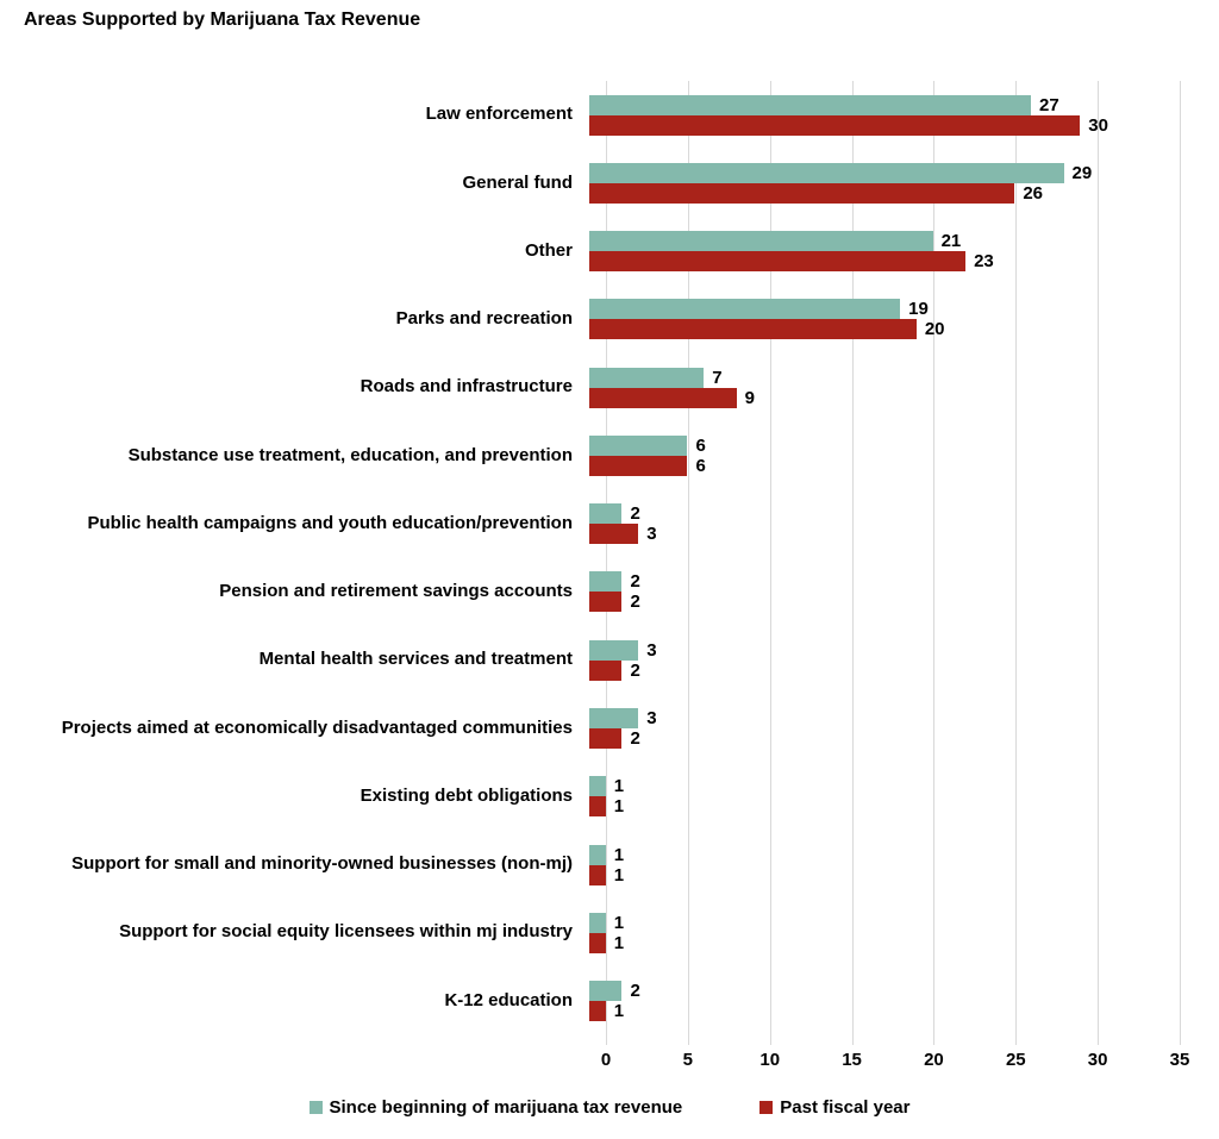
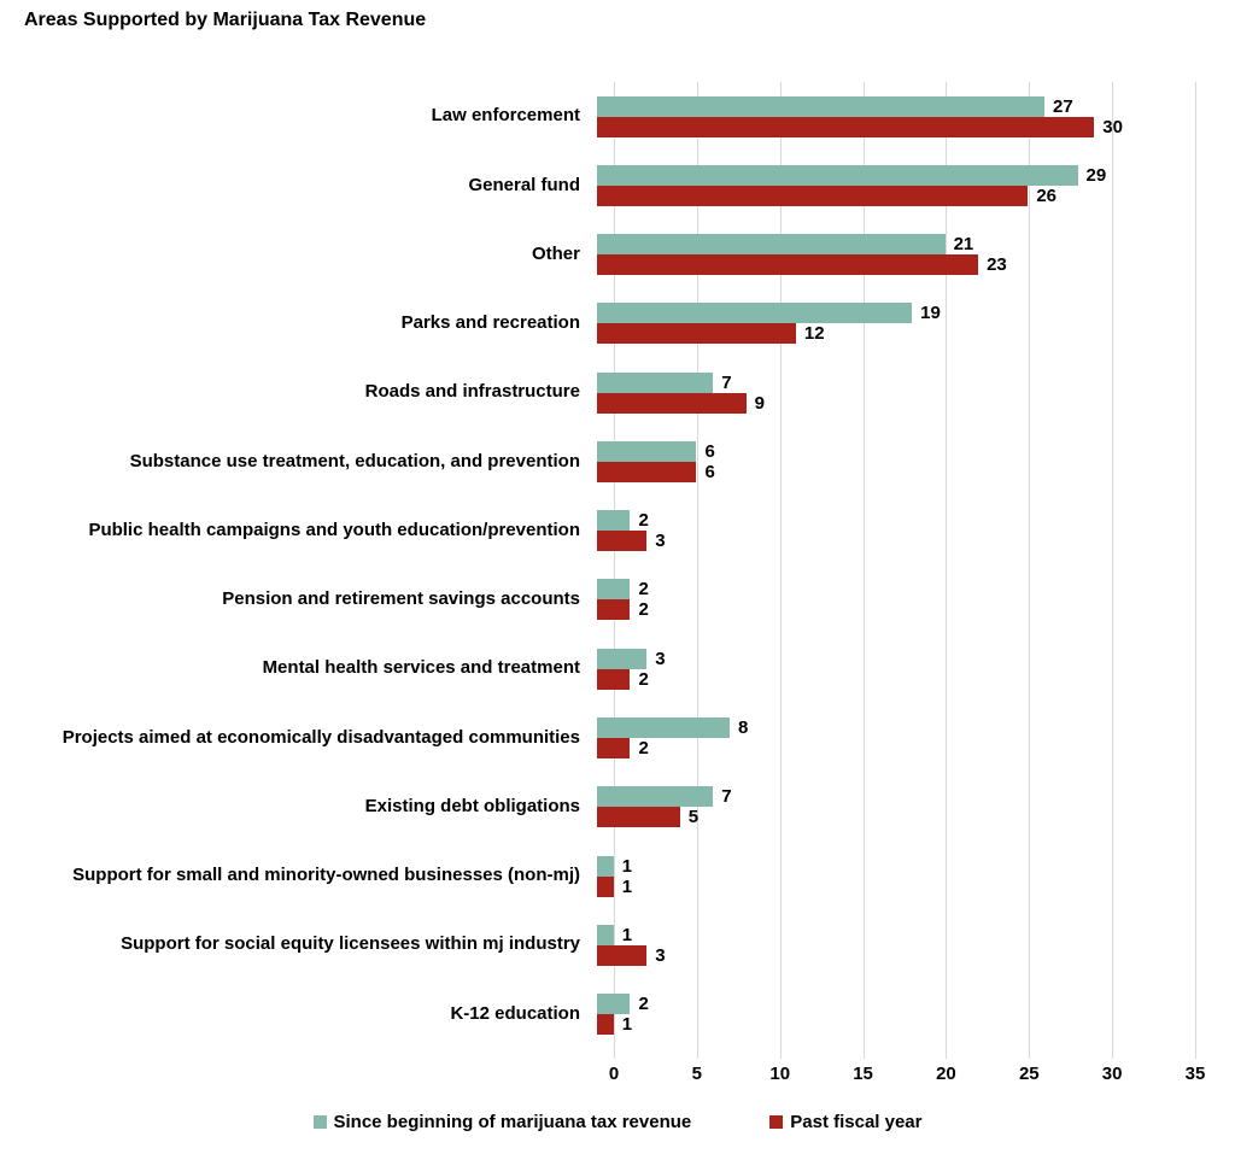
Past fiscal year/Parks and recreation: 20 -> 12
Since beginning of marijuana tax revenue/Projects aimed at economically disadvantaged communities: 3 -> 8
Since beginning of marijuana tax revenue/Existing debt obligations: 1 -> 7
Past fiscal year/Existing debt obligations: 1 -> 5
Past fiscal year/Support for social equity licensees within mj industry: 1 -> 3
